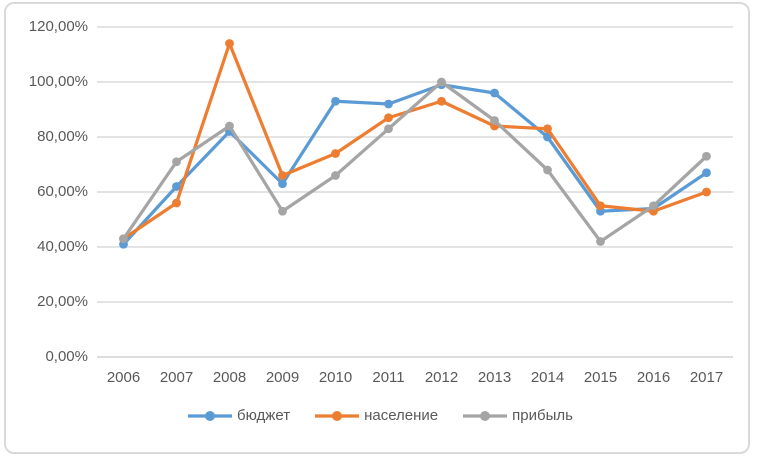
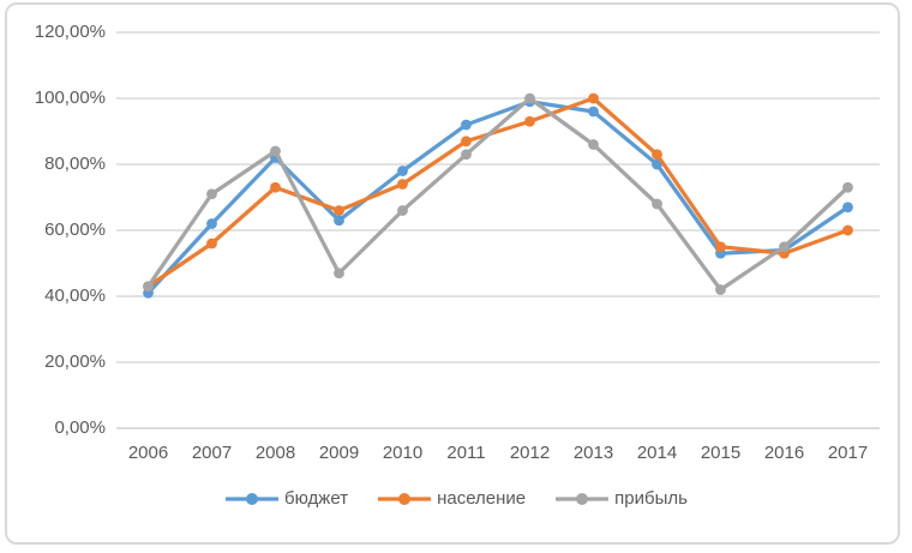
население/2008: 114% -> 73%
прибыль/2009: 53% -> 47%
бюджет/2010: 93% -> 78%
население/2013: 84% -> 100%
